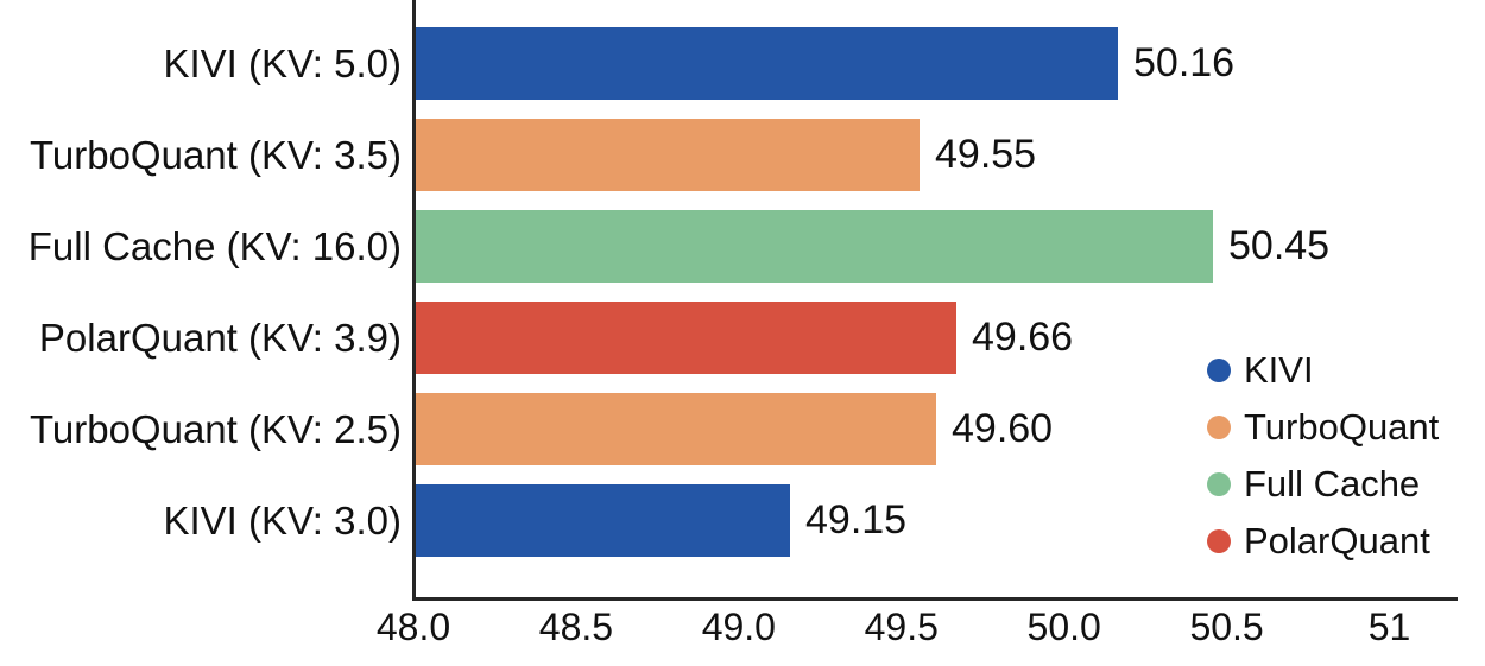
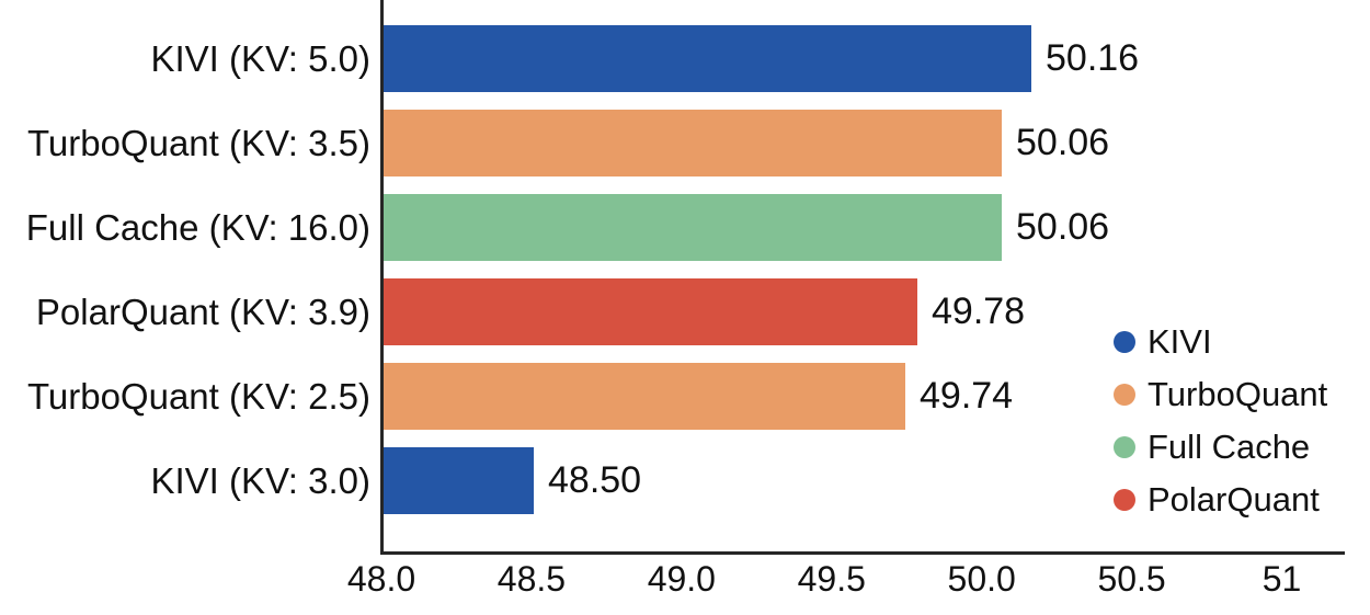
TurboQuant (KV: 3.5): 49.55 -> 50.06
Full Cache (KV: 16.0): 50.45 -> 50.06
PolarQuant (KV: 3.9): 49.66 -> 49.78
TurboQuant (KV: 2.5): 49.60 -> 49.74
KIVI (KV: 3.0): 49.15 -> 48.50
